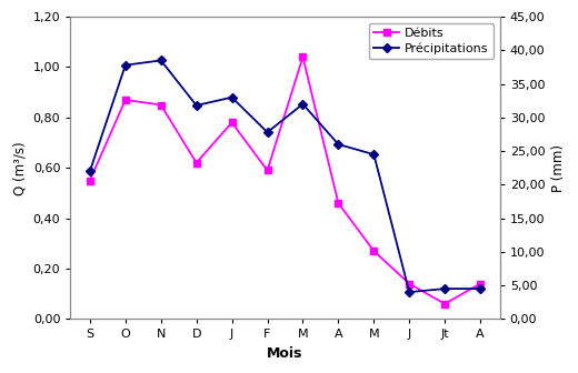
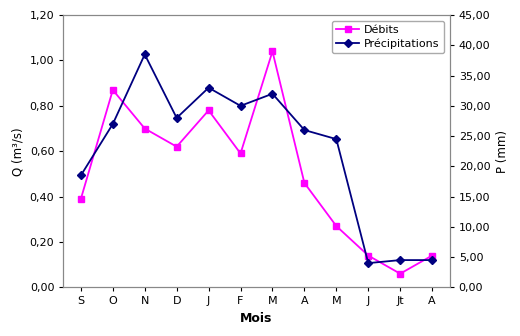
Débits/S: 0,55 -> 0,39
Précipitations/S: 22,0 -> 18,5
Précipitations/O: 37,8 -> 27,0
Débits/N: 0,85 -> 0,70
Précipitations/D: 31,8 -> 28,0
Précipitations/F: 27,8 -> 30,0
